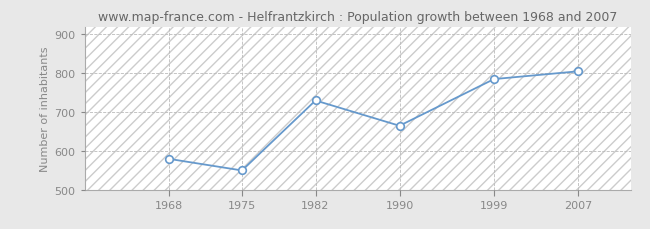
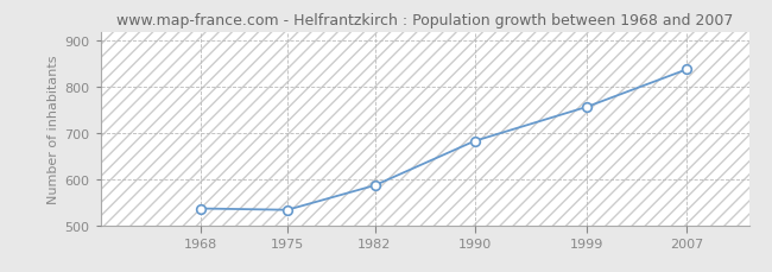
1968: 580 -> 537
1975: 550 -> 534
1982: 730 -> 587
1990: 665 -> 683
1999: 785 -> 757
2007: 805 -> 838
